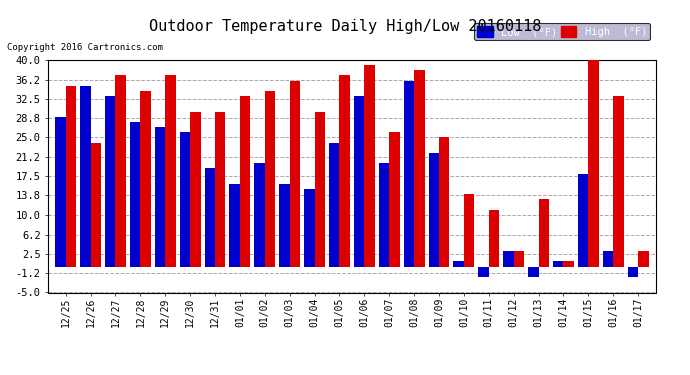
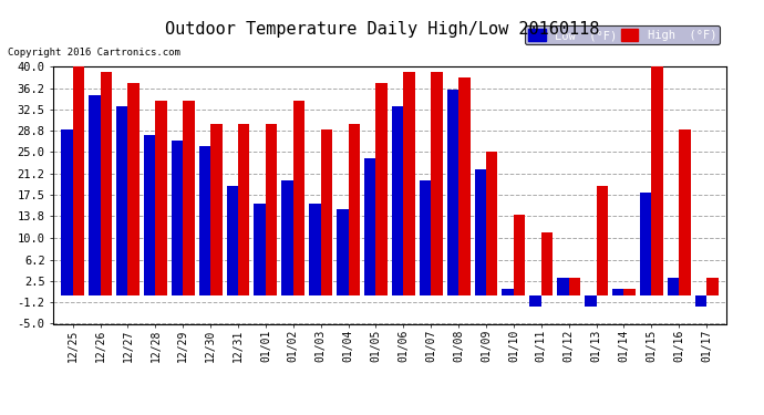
High (°F)/12/25: 35 -> 40
High (°F)/12/26: 24 -> 39
High (°F)/12/29: 37 -> 34
High (°F)/01/01: 33 -> 30
High (°F)/01/03: 36 -> 29
High (°F)/01/07: 26 -> 39
High (°F)/01/13: 13 -> 19
High (°F)/01/16: 33 -> 29
